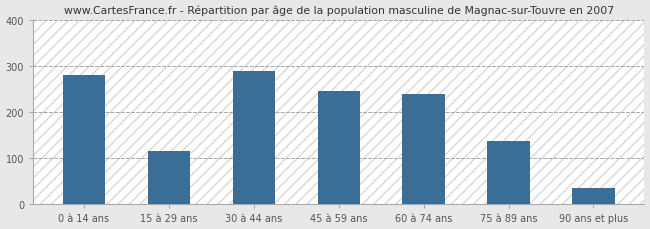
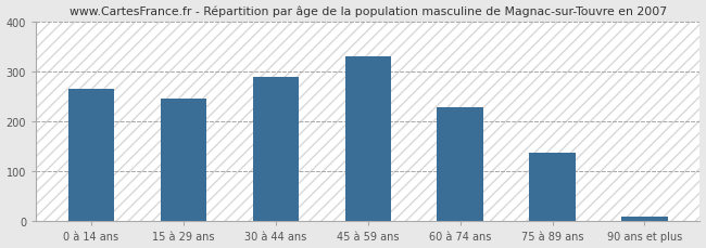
0 à 14 ans: 280 -> 265
15 à 29 ans: 115 -> 245
45 à 59 ans: 245 -> 330
60 à 74 ans: 240 -> 228
90 ans et plus: 35 -> 10
